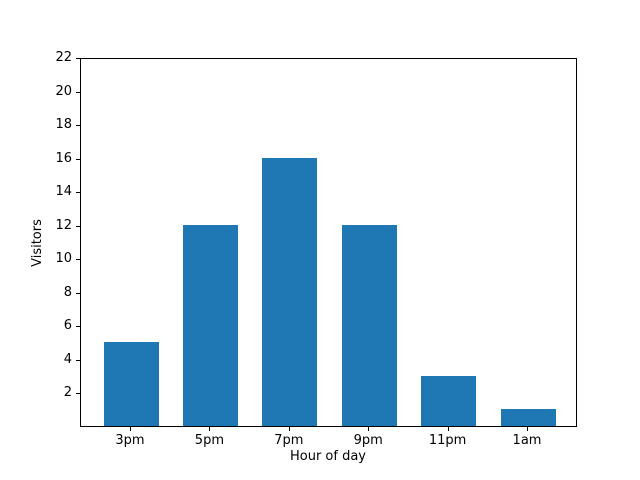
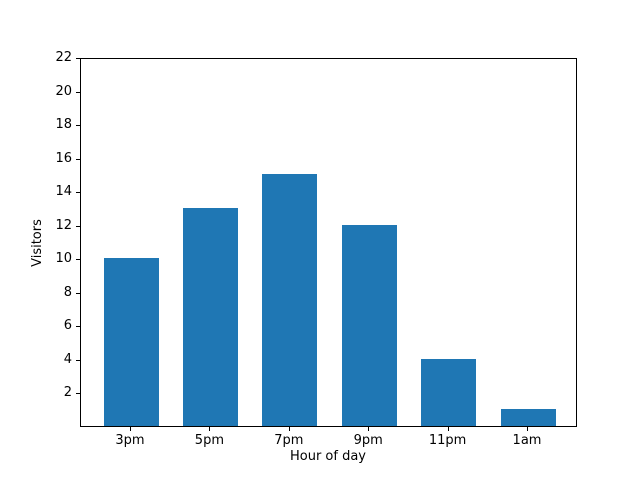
3pm: 5 -> 10
5pm: 12 -> 13
7pm: 16 -> 15
11pm: 3 -> 4
